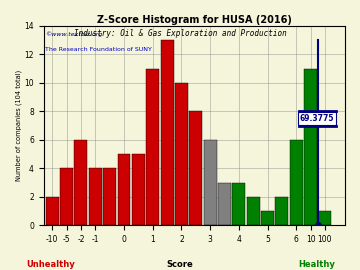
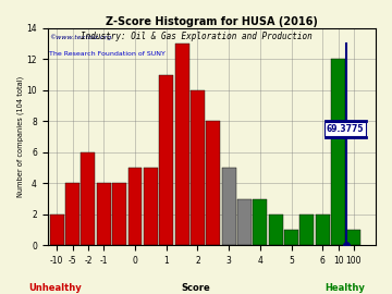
3: 6 -> 5
6: 6 -> 2
10: 11 -> 12
